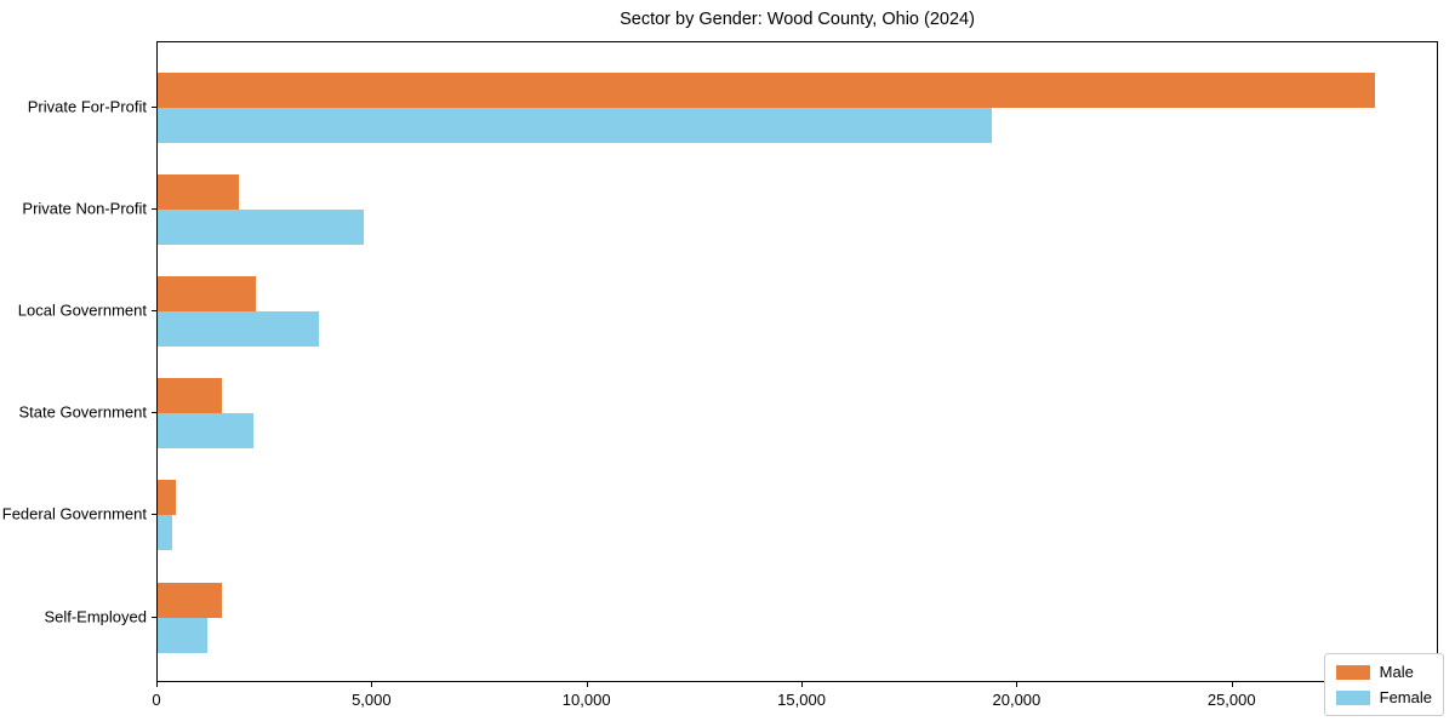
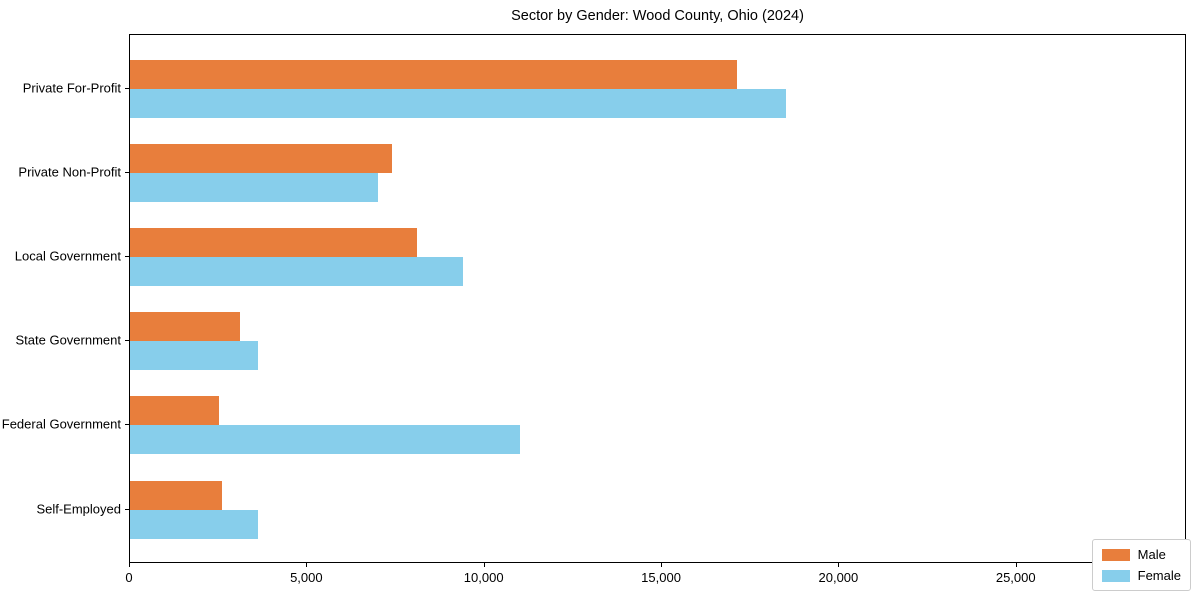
Male/Private For-Profit: 28300 -> 17100
Female/Private For-Profit: 19400 -> 18500
Male/Private Non-Profit: 1900 -> 7400
Female/Private Non-Profit: 4800 -> 7000
Male/Local Government: 2300 -> 8100
Female/Local Government: 3800 -> 9400
Male/State Government: 1500 -> 3100
Female/State Government: 2200 -> 3600
Male/Federal Government: 400 -> 2500
Female/Federal Government: 300 -> 11000
Male/Self-Employed: 1500 -> 2600
Female/Self-Employed: 1200 -> 3600
